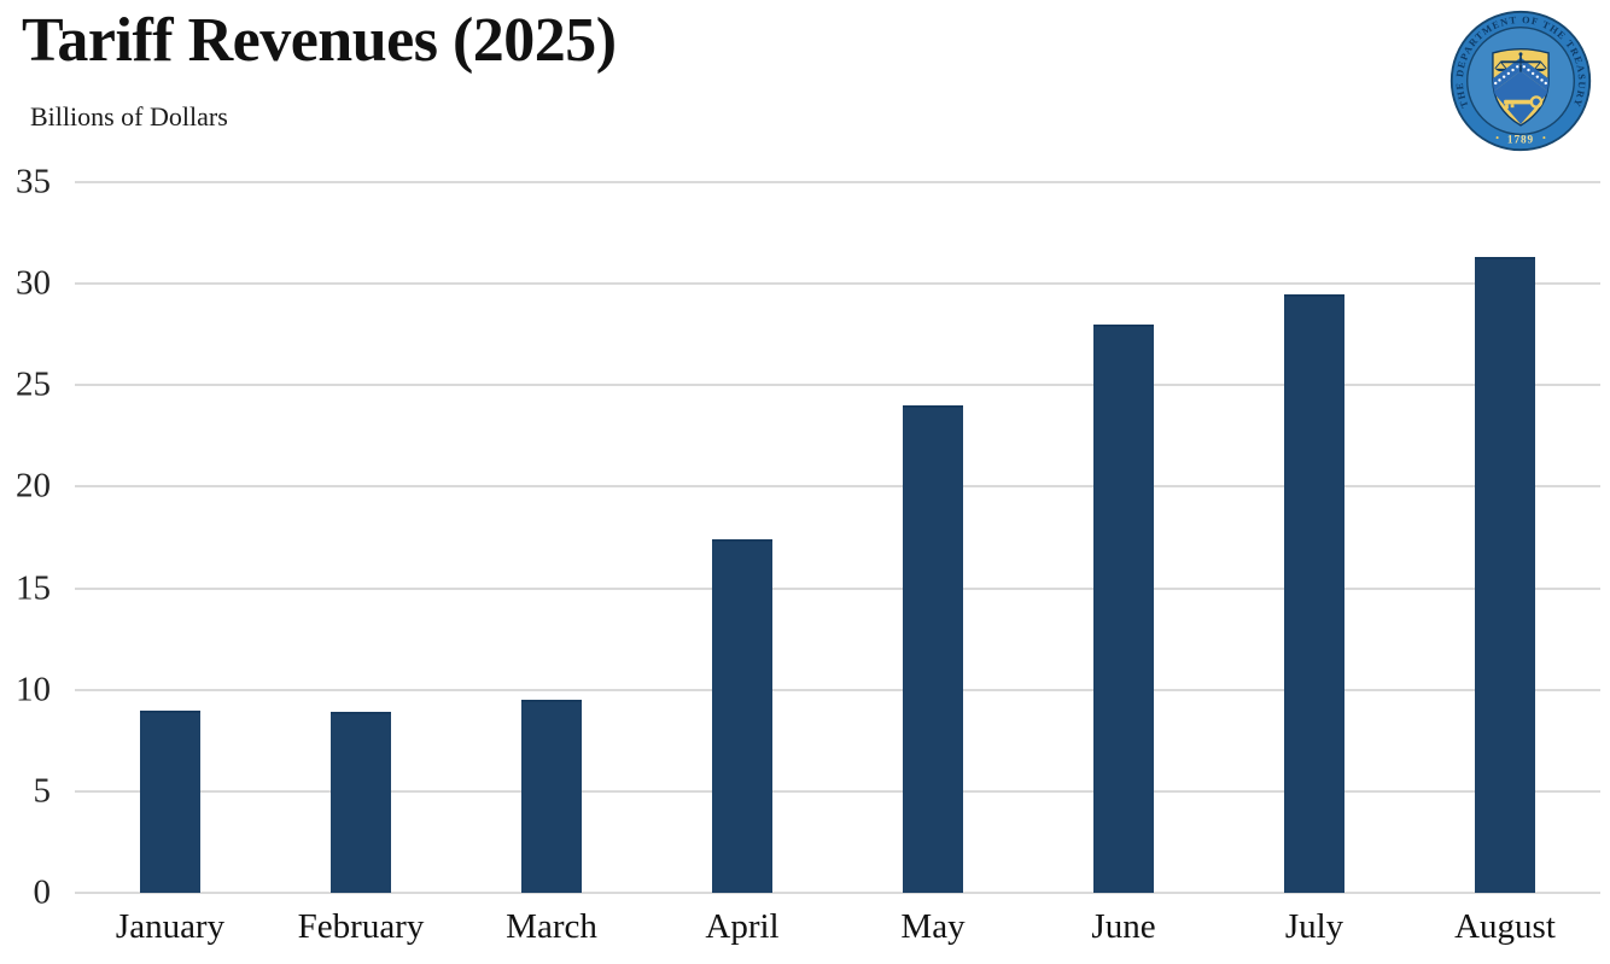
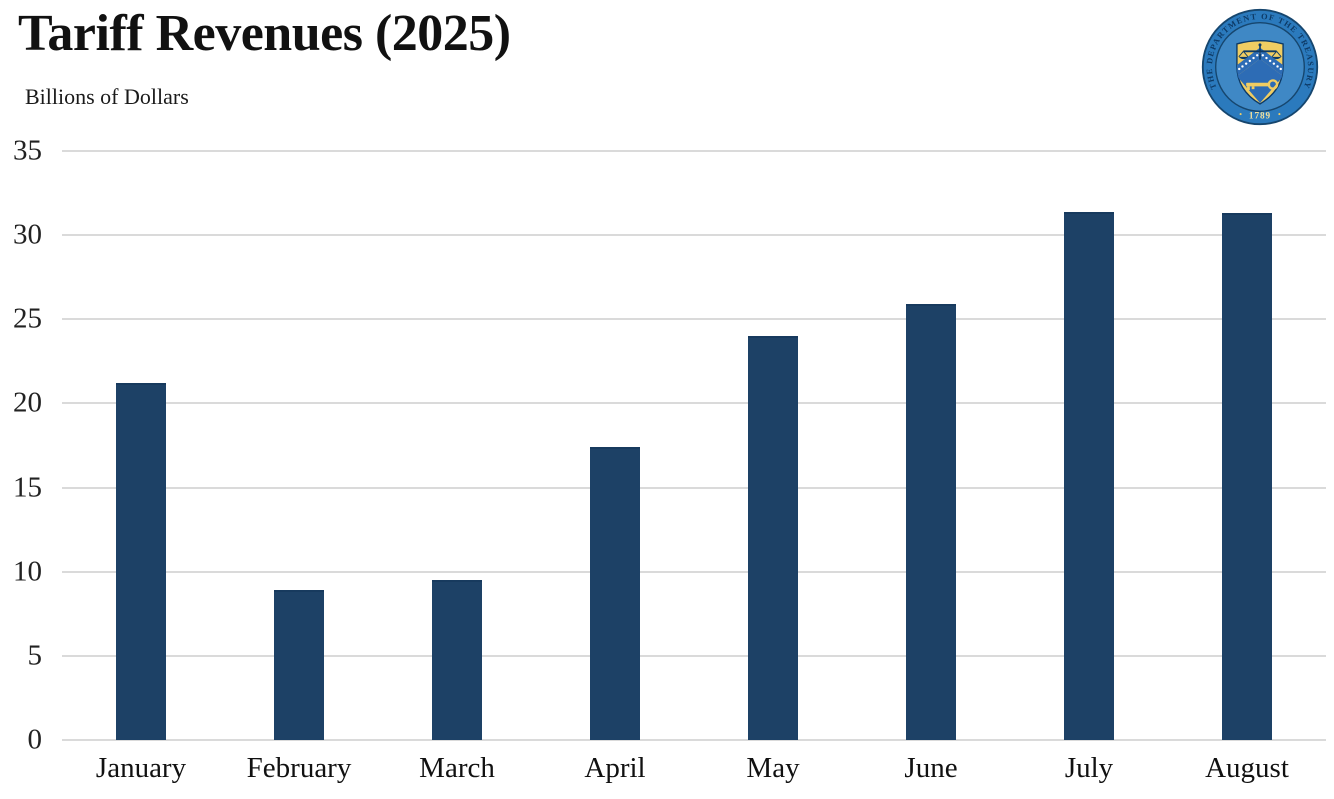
January: 9.0 -> 21.2
June: 28.0 -> 25.9
July: 29.5 -> 31.4
